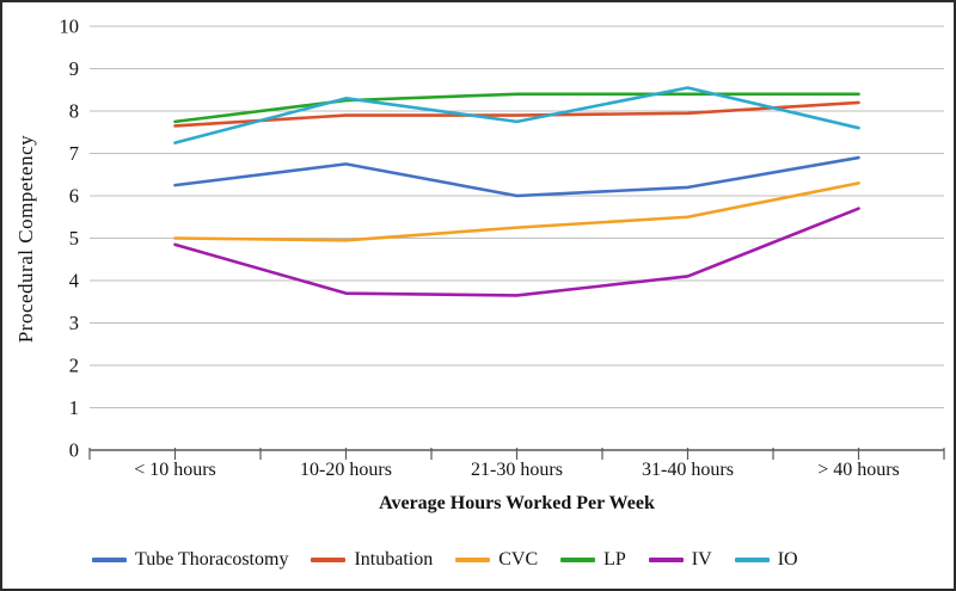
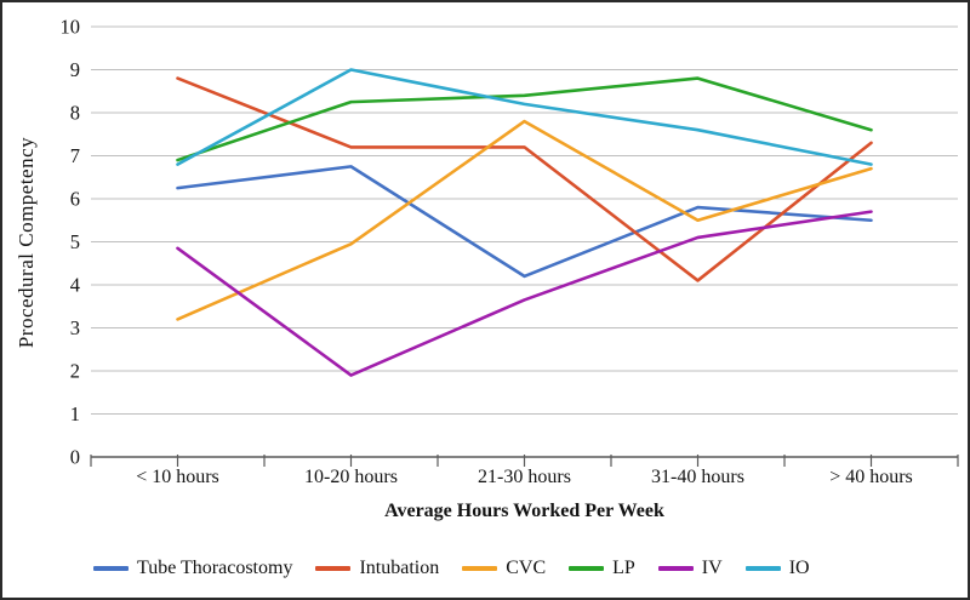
Intubation/< 10 hours: 7.7 -> 8.8
CVC/< 10 hours: 5.0 -> 3.2
LP/< 10 hours: 7.8 -> 6.9
IO/< 10 hours: 7.2 -> 6.8
Intubation/10-20 hours: 7.9 -> 7.2
IV/10-20 hours: 3.7 -> 1.9
IO/10-20 hours: 8.3 -> 9.0
Tube Thoracostomy/21-30 hours: 6.0 -> 4.2
Intubation/21-30 hours: 7.9 -> 7.2
CVC/21-30 hours: 5.2 -> 7.8
IO/21-30 hours: 7.8 -> 8.2
Tube Thoracostomy/31-40 hours: 6.2 -> 5.8
Intubation/31-40 hours: 8.0 -> 4.1
LP/31-40 hours: 8.4 -> 8.8
IV/31-40 hours: 4.1 -> 5.1
IO/31-40 hours: 8.6 -> 7.6
Tube Thoracostomy/> 40 hours: 6.9 -> 5.5
Intubation/> 40 hours: 8.2 -> 7.3
CVC/> 40 hours: 6.3 -> 6.7
LP/> 40 hours: 8.4 -> 7.6
IO/> 40 hours: 7.6 -> 6.8
